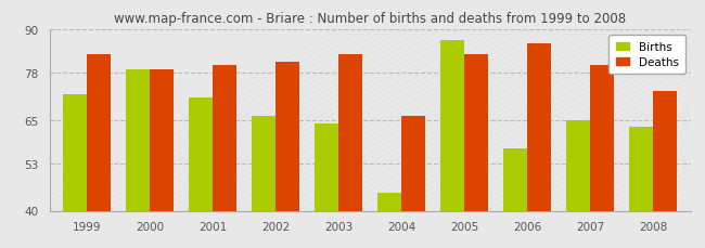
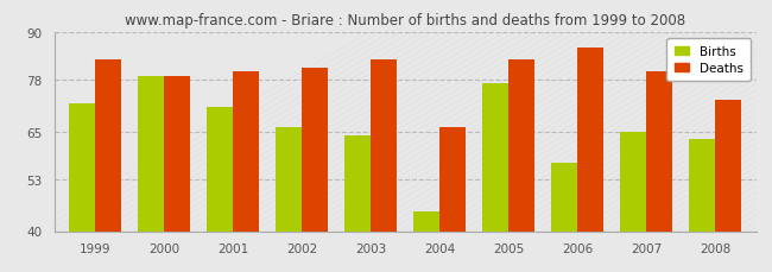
Births/2005: 87 -> 77
